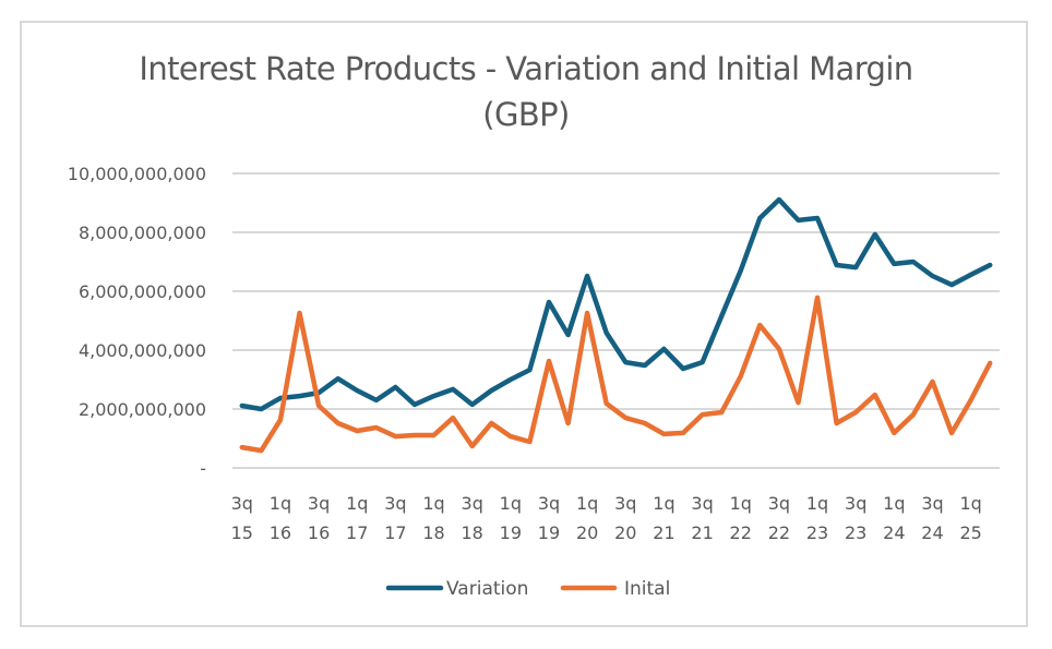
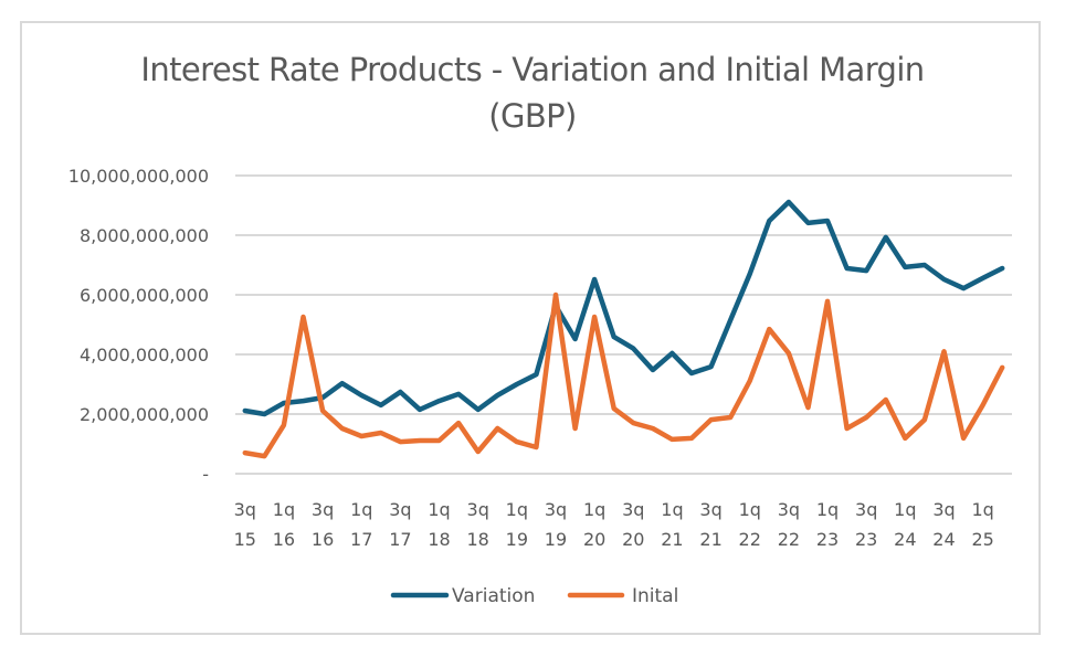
Inital/3q 19: 3600000000 -> 6000000000
Variation/3q 20: 3600000000 -> 4200000000
Inital/3q 24: 2900000000 -> 4100000000
